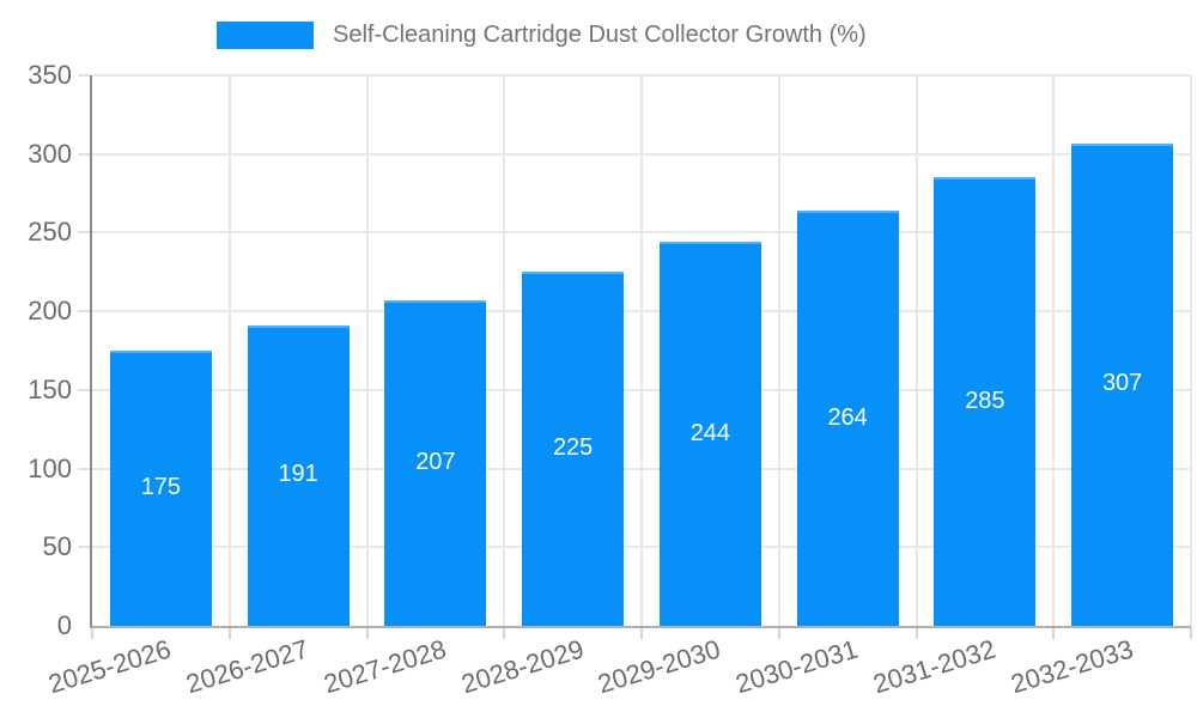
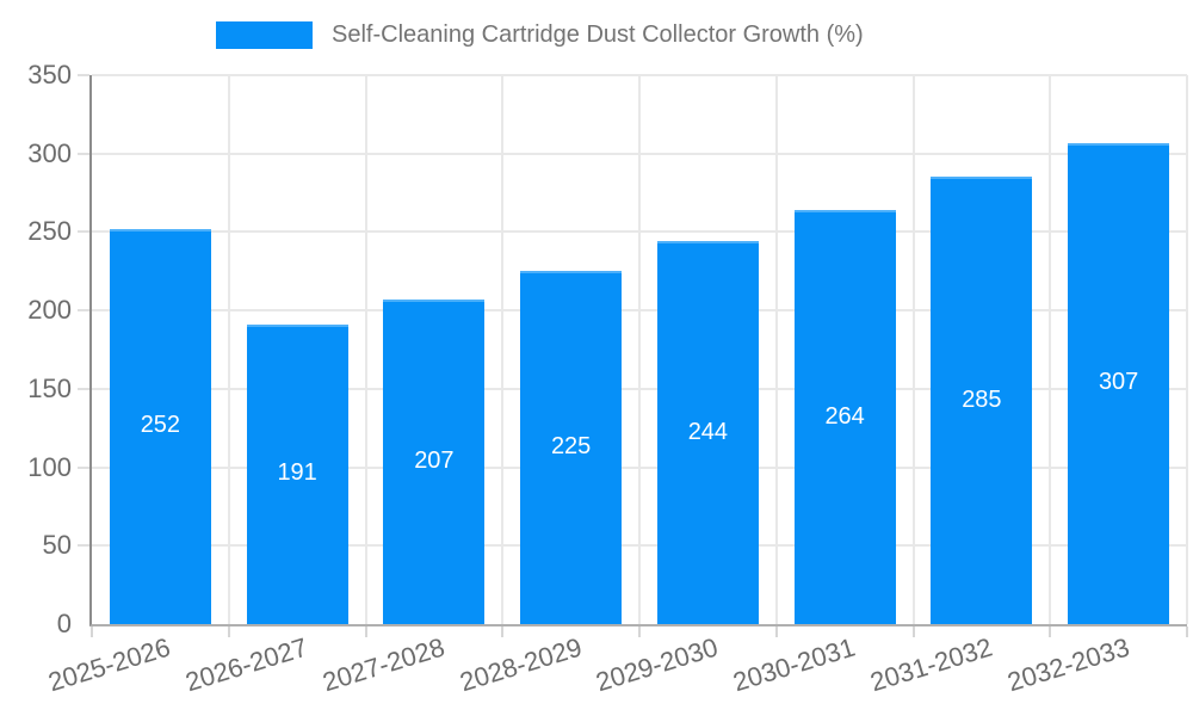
2025-2026: 175 -> 252
